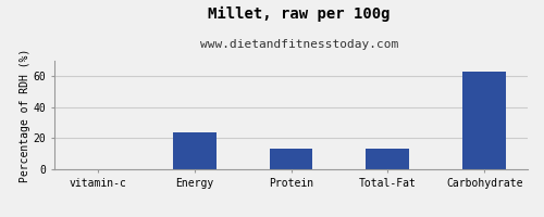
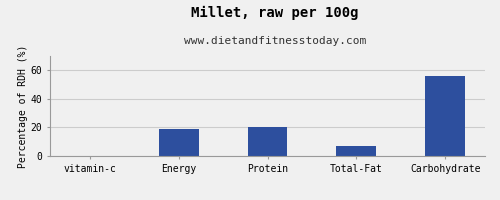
Energy: 24 -> 19
Protein: 13 -> 20
Total-Fat: 13 -> 7
Carbohydrate: 63 -> 56
